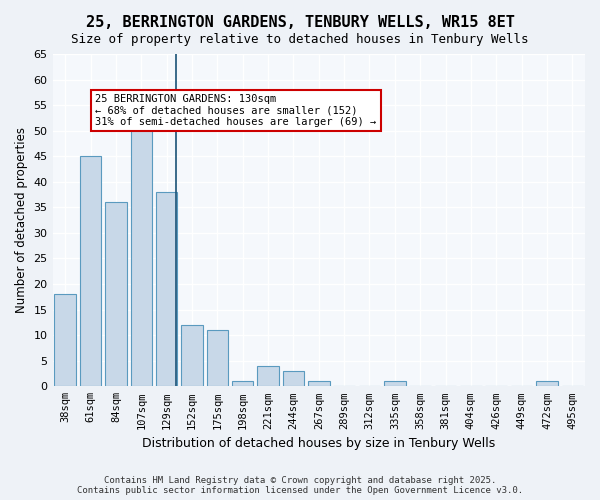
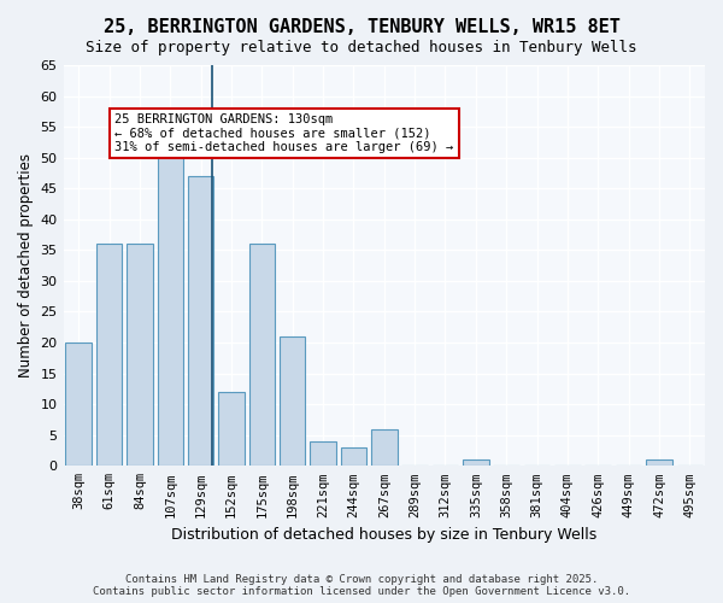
38sqm: 18 -> 20
61sqm: 45 -> 36
129sqm: 38 -> 47
175sqm: 11 -> 36
198sqm: 1 -> 21
267sqm: 1 -> 6
